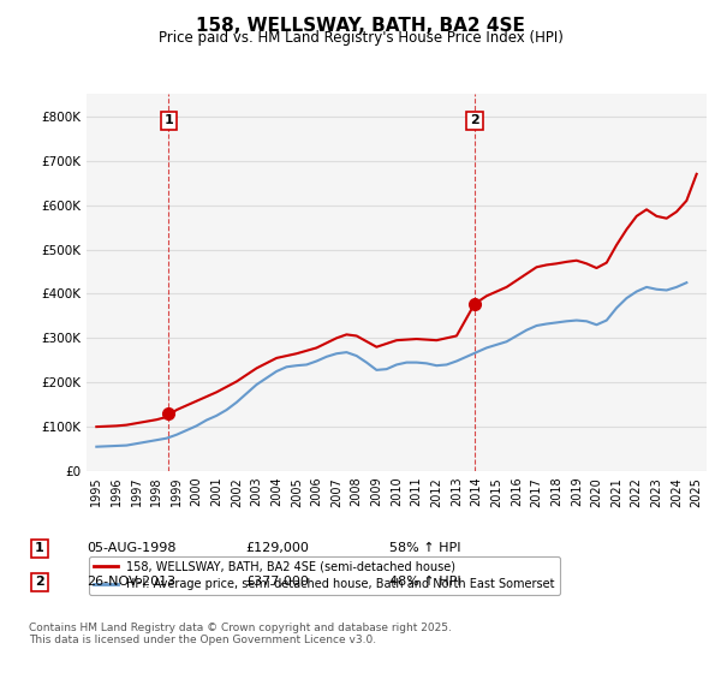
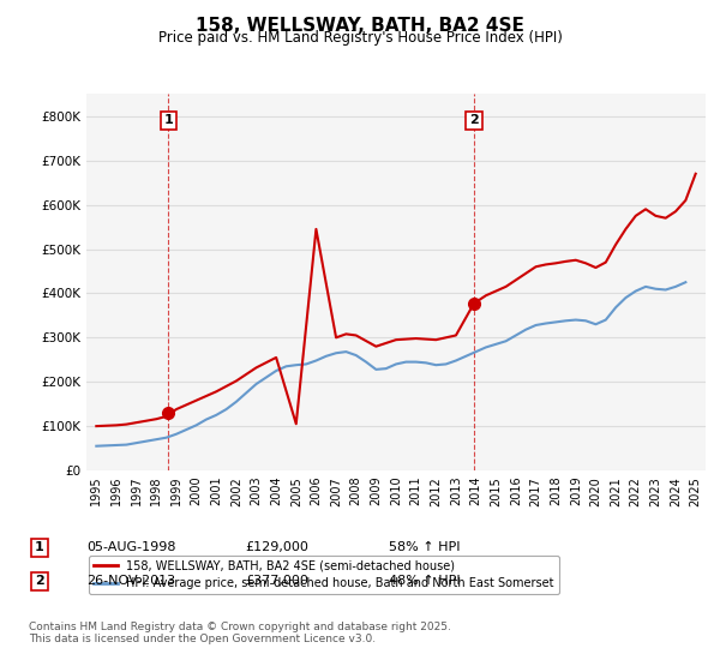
158, WELLSWAY, BATH, BA2 4SE (semi-detached house)/2005: £265K -> £105K
158, WELLSWAY, BATH, BA2 4SE (semi-detached house)/2006: £278K -> £545K
